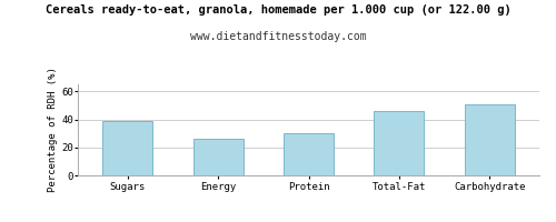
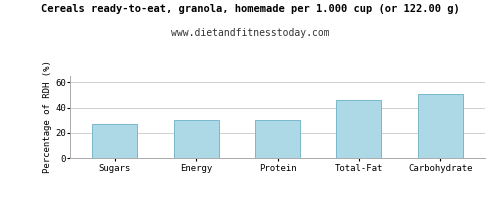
Sugars: 39 -> 27
Energy: 26 -> 30
